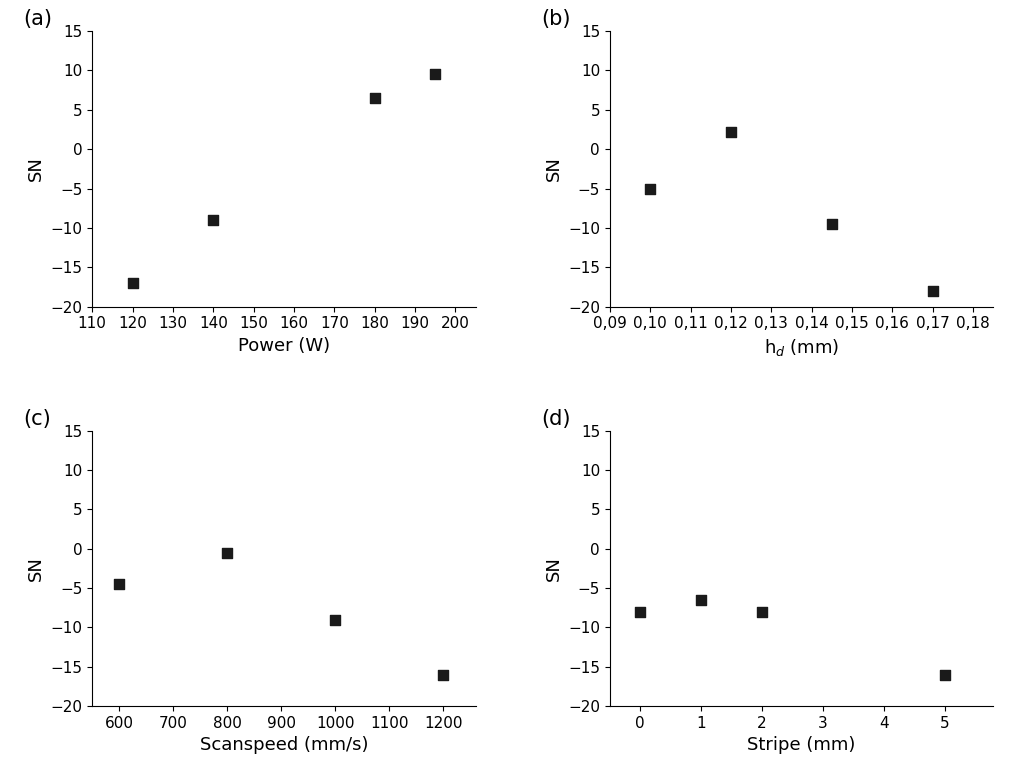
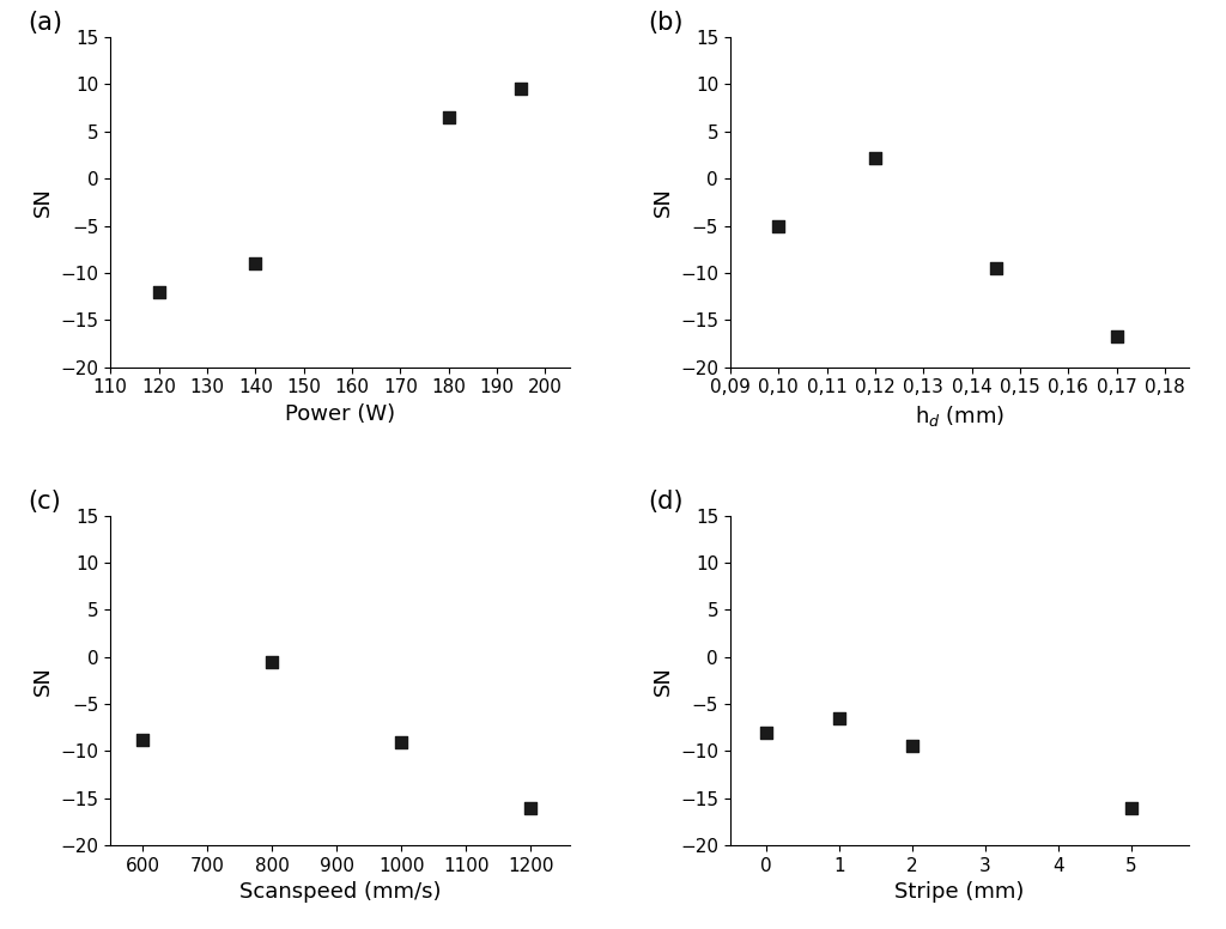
120: -17.0 -> -12.0
0,17: -18.0 -> -16.8
600: -4.5 -> -8.8
2: -8.0 -> -9.4
